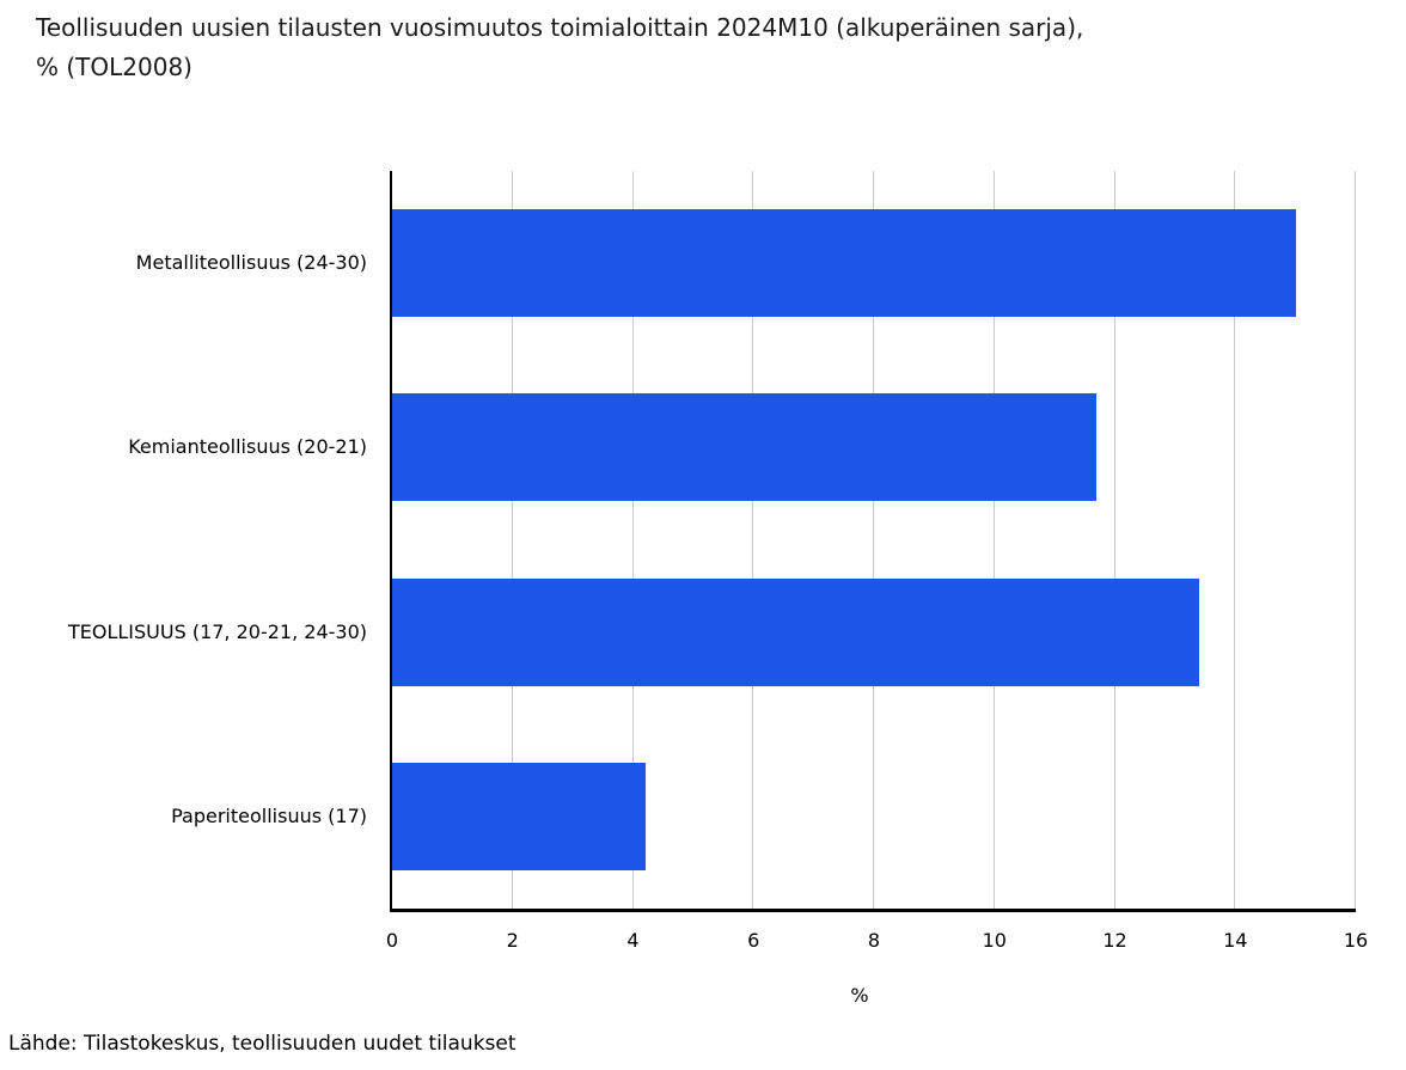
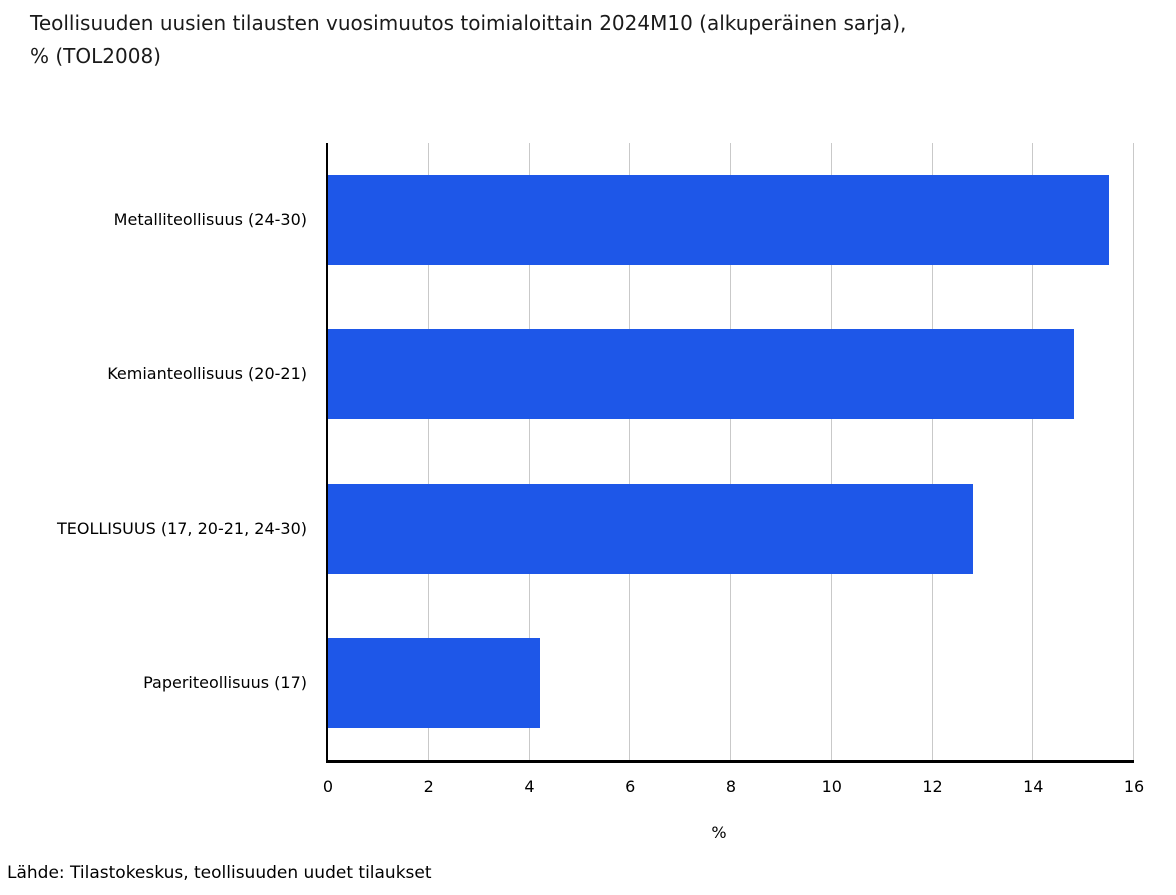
Metalliteollisuus (24-30): 15.0 -> 15.5
Kemianteollisuus (20-21): 11.7 -> 14.8
TEOLLISUUS (17, 20-21, 24-30): 13.4 -> 12.8
